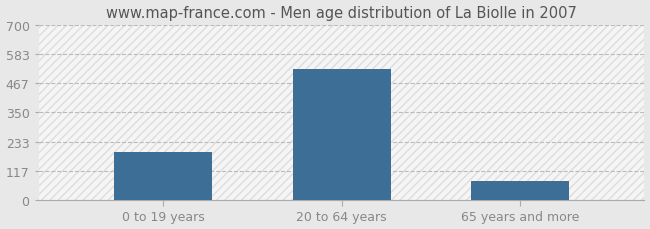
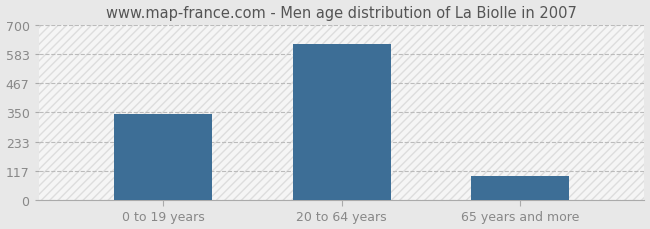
0 to 19 years: 190 -> 344
20 to 64 years: 525 -> 622
65 years and more: 75 -> 98
